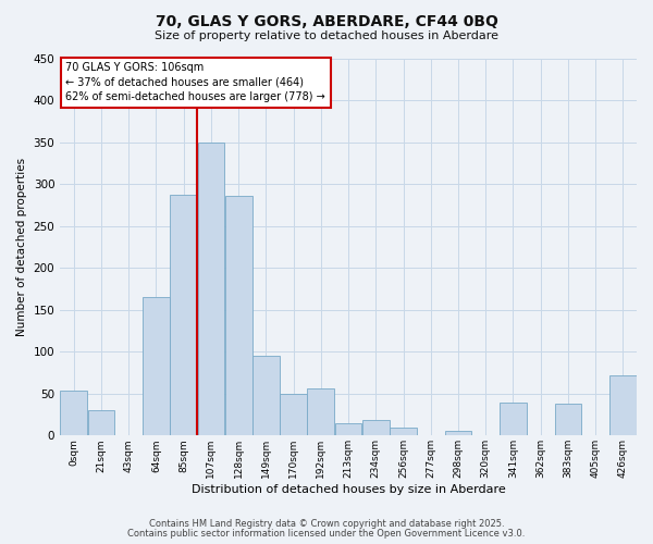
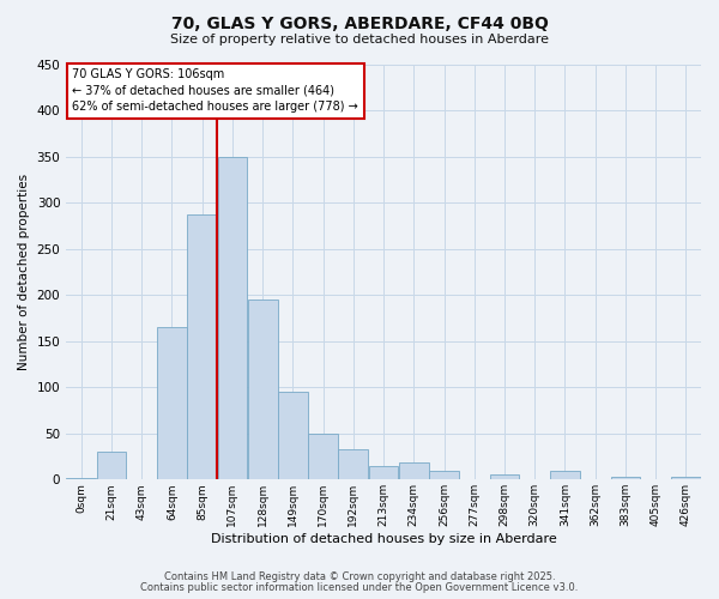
0sqm: 54 -> 2
128sqm: 286 -> 195
192sqm: 56 -> 33
341sqm: 40 -> 10
383sqm: 38 -> 3
426sqm: 72 -> 3
